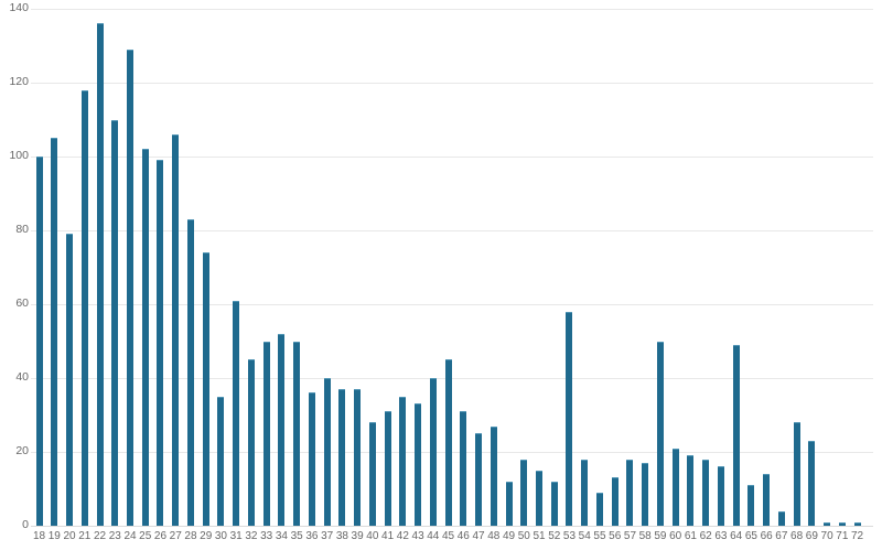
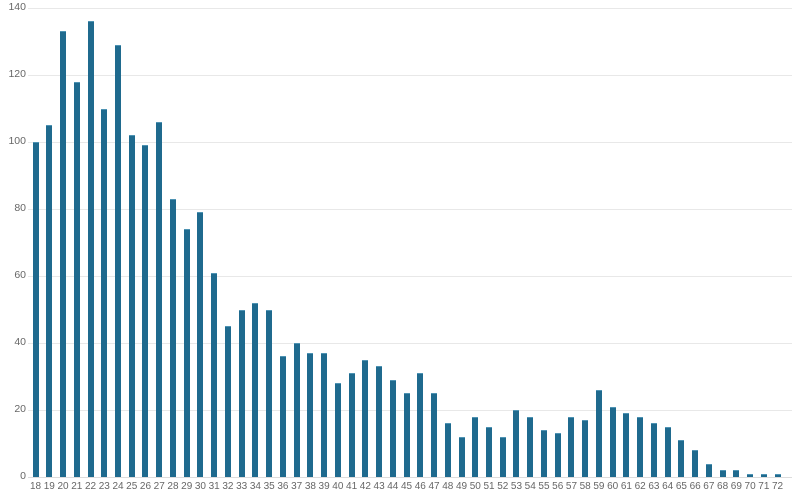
20: 79 -> 133
30: 35 -> 79
44: 40 -> 29
45: 45 -> 25
48: 27 -> 16
53: 58 -> 20
55: 9 -> 14
59: 50 -> 26
64: 49 -> 15
66: 14 -> 8
68: 28 -> 2
69: 23 -> 2
